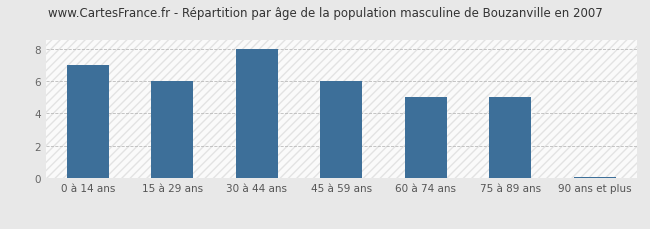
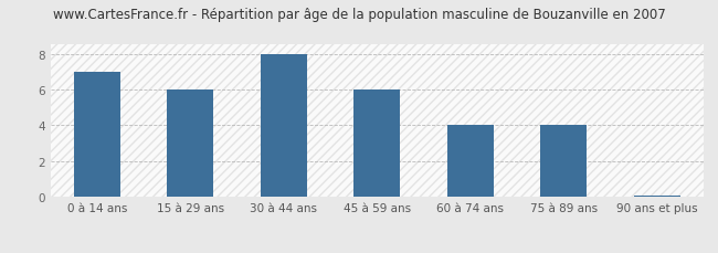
60 à 74 ans: 5.0 -> 4.0
75 à 89 ans: 5.0 -> 4.0
